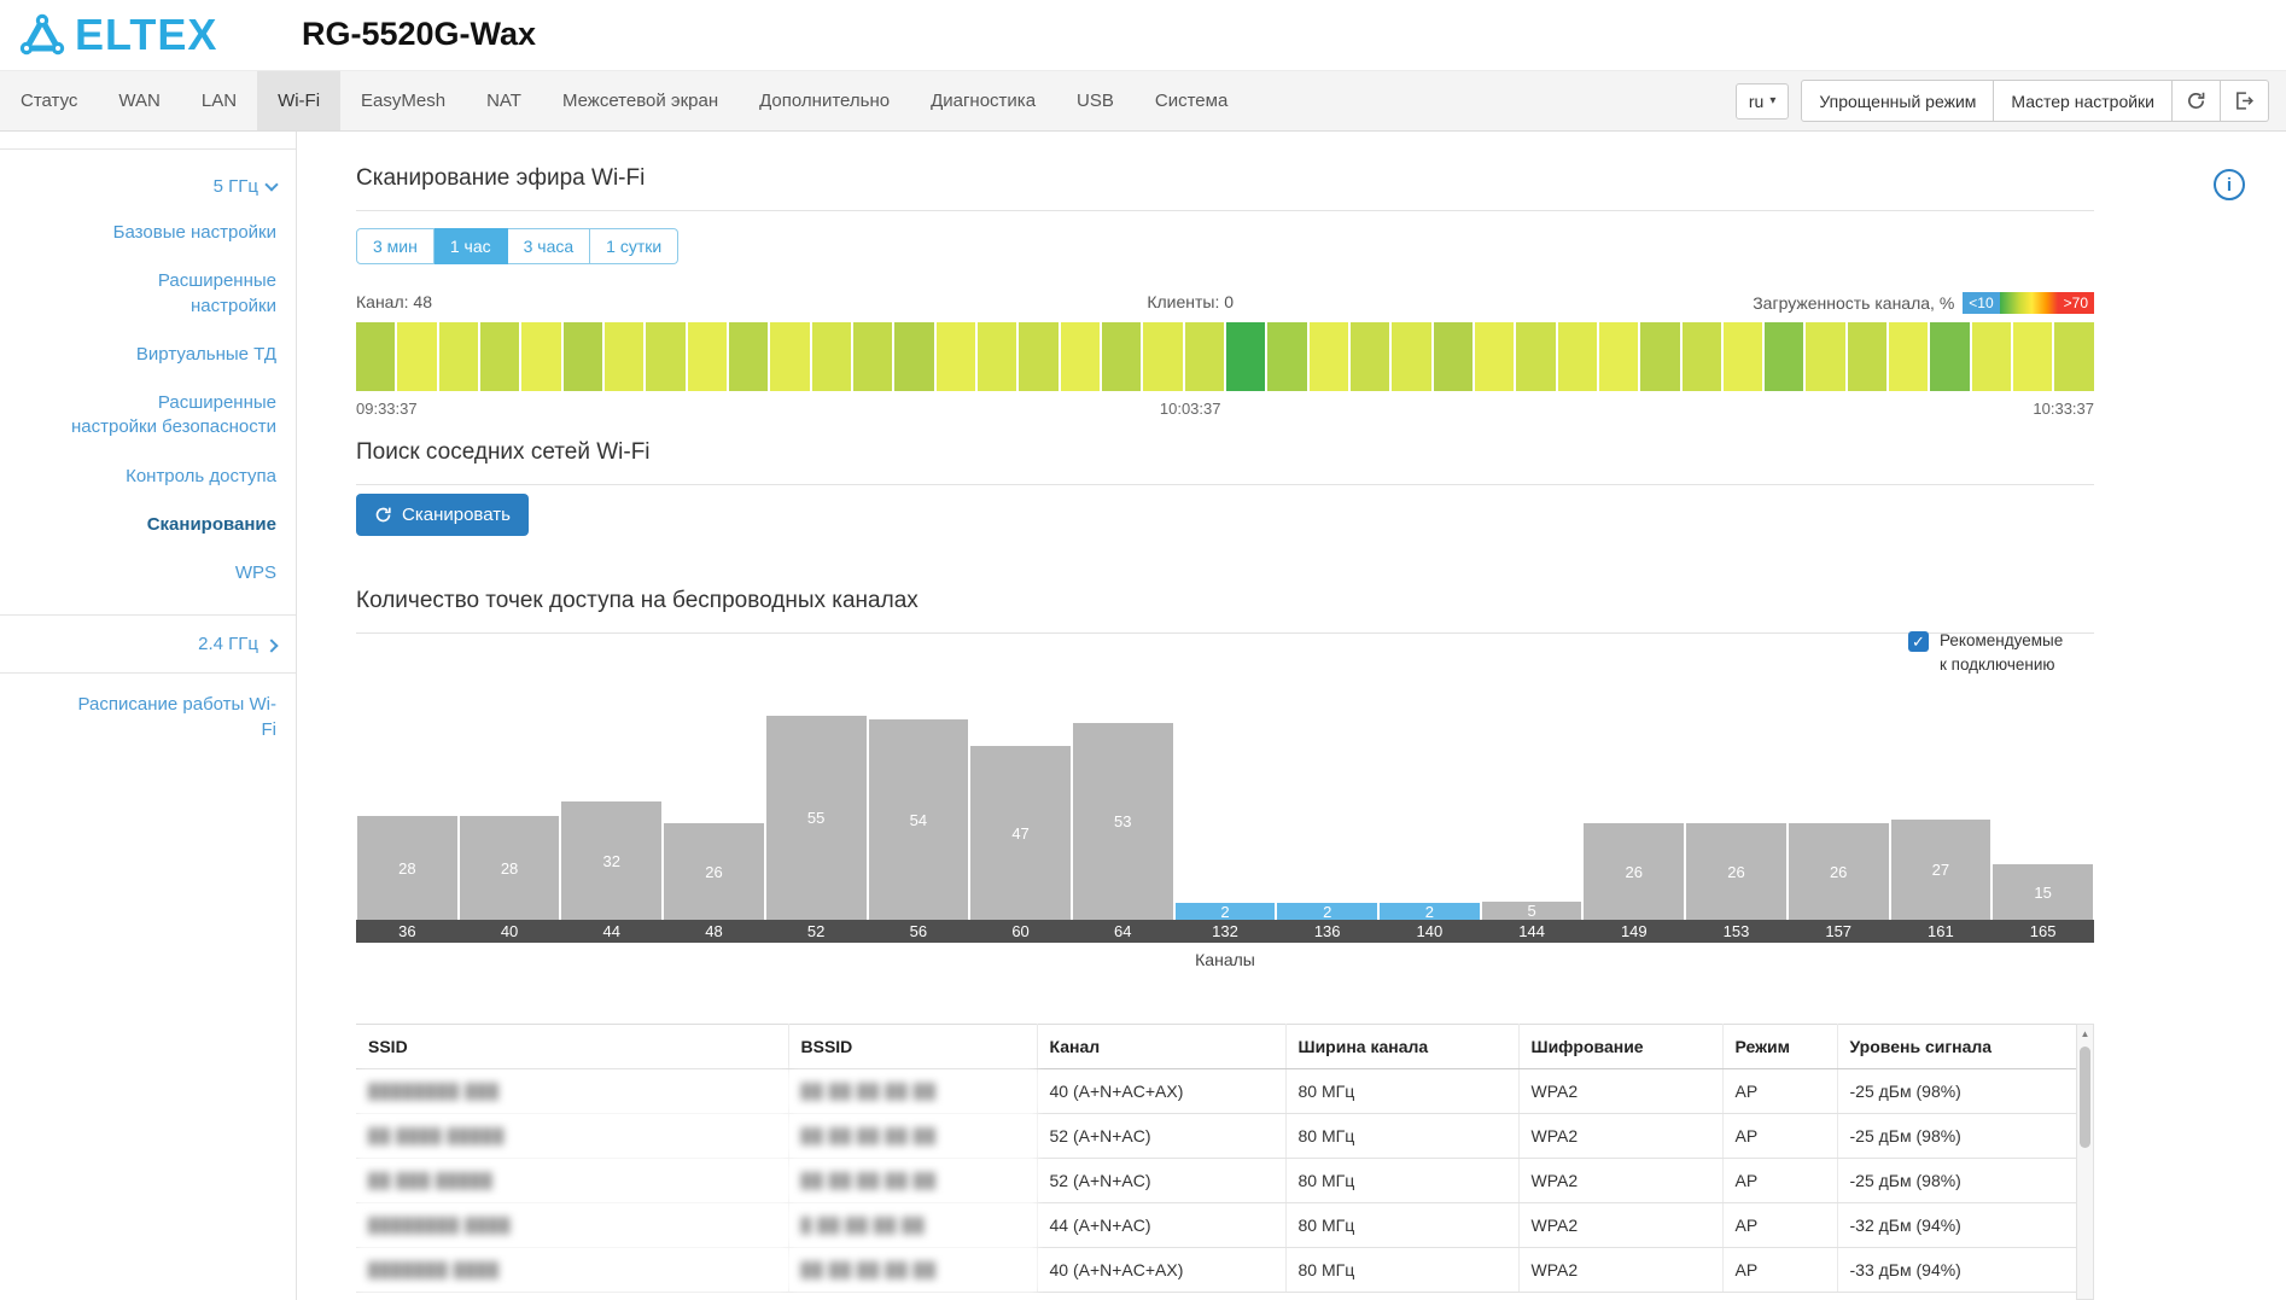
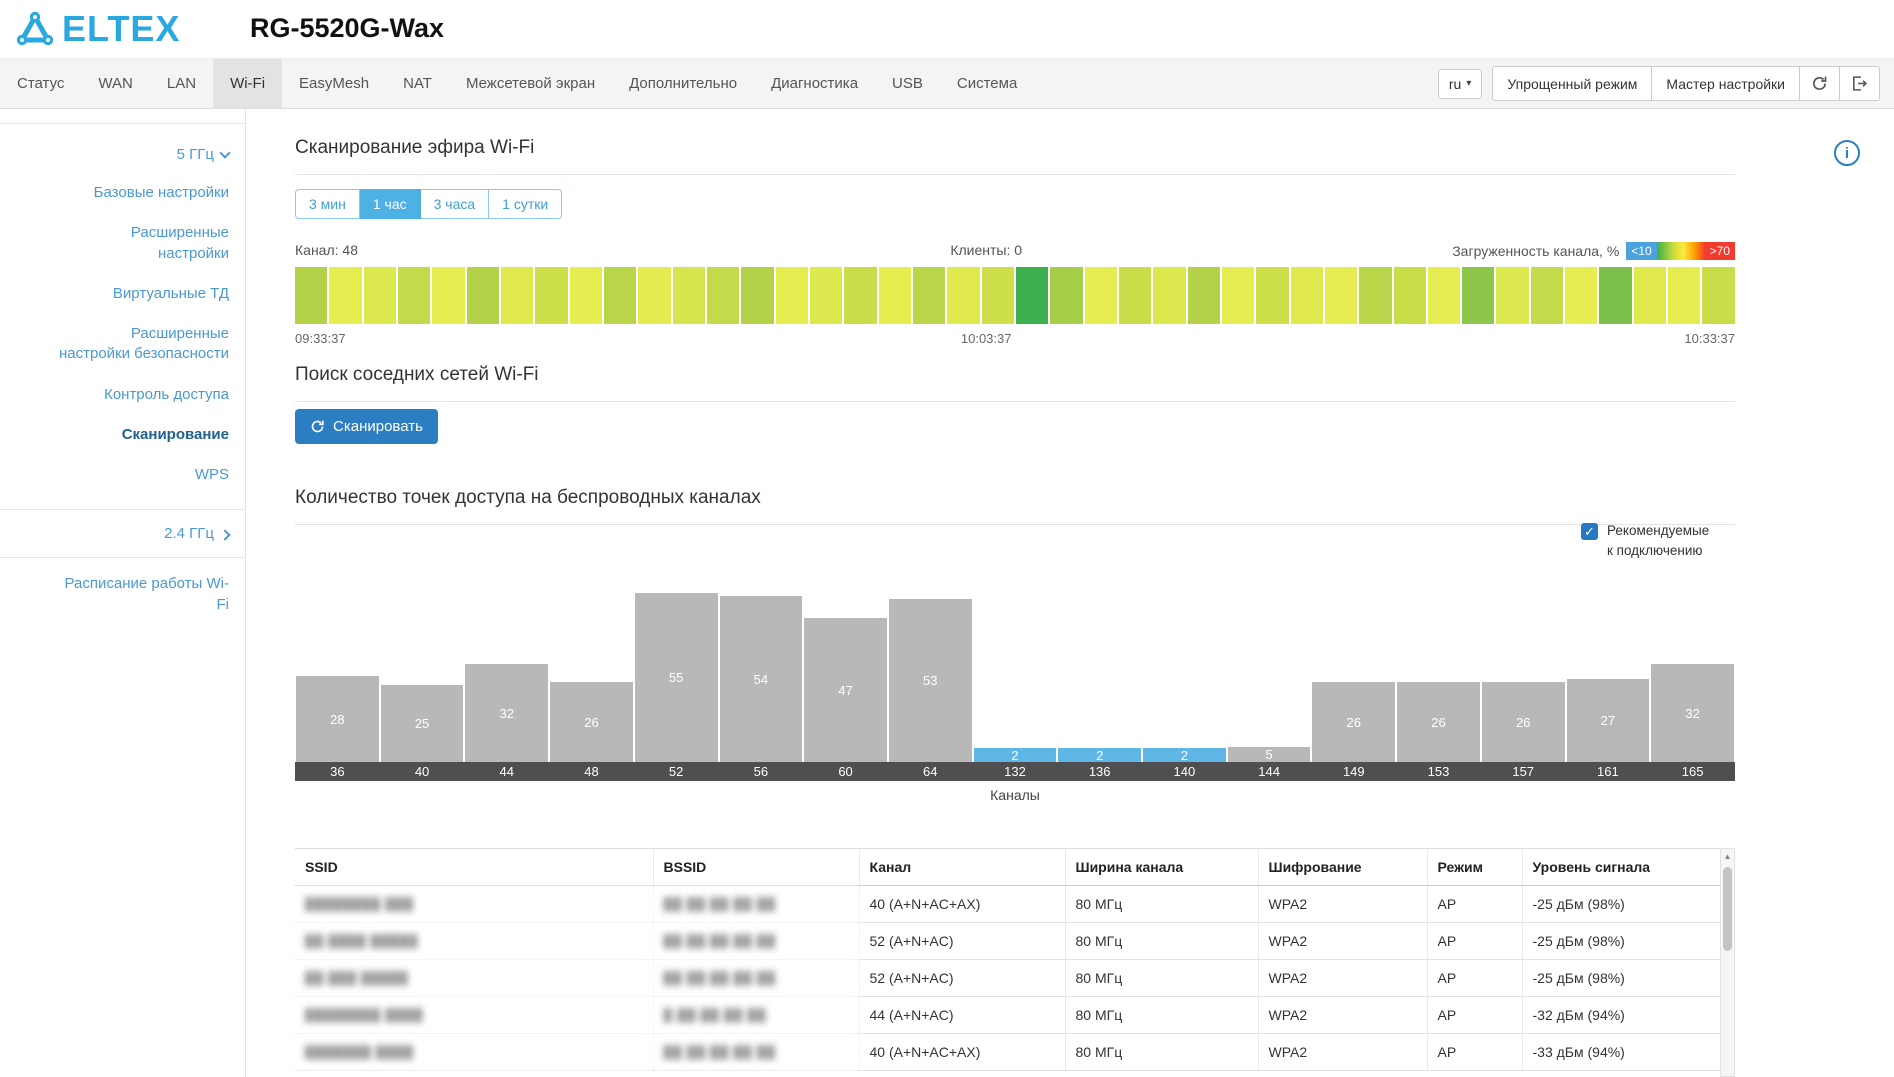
40: 28 -> 25
165: 15 -> 32
